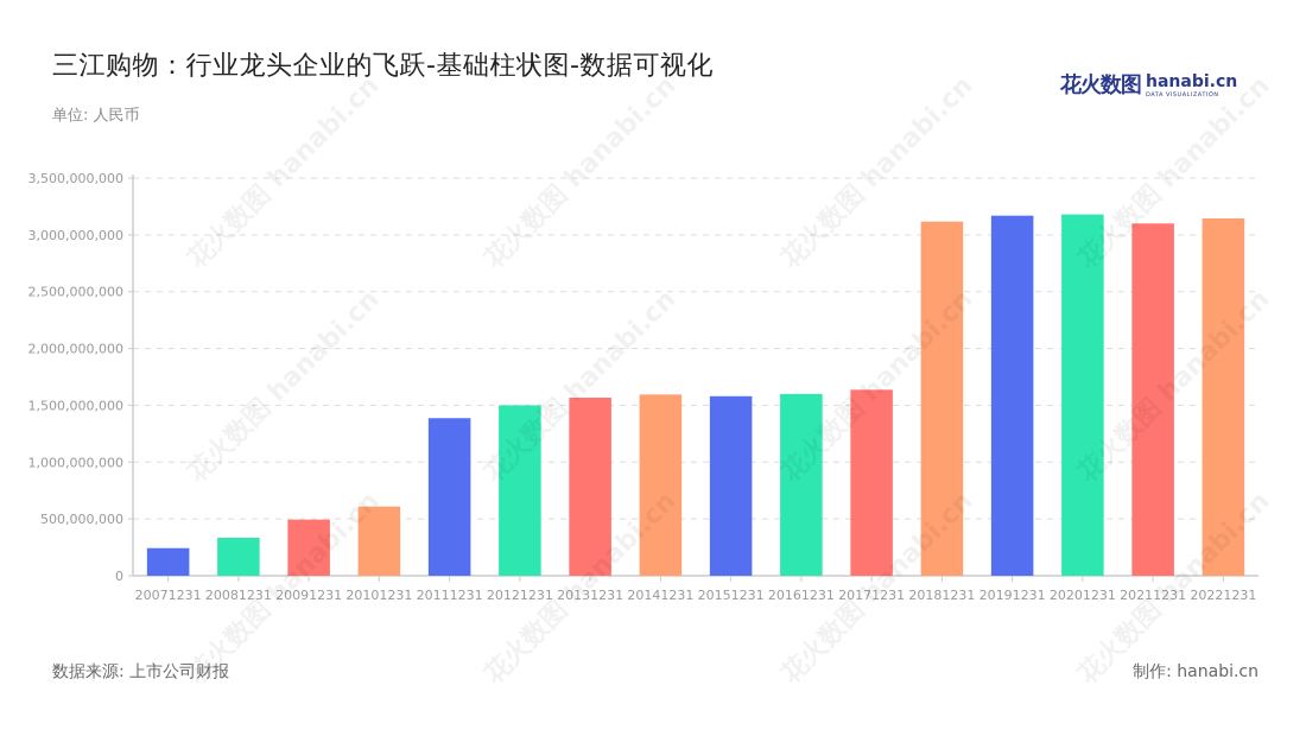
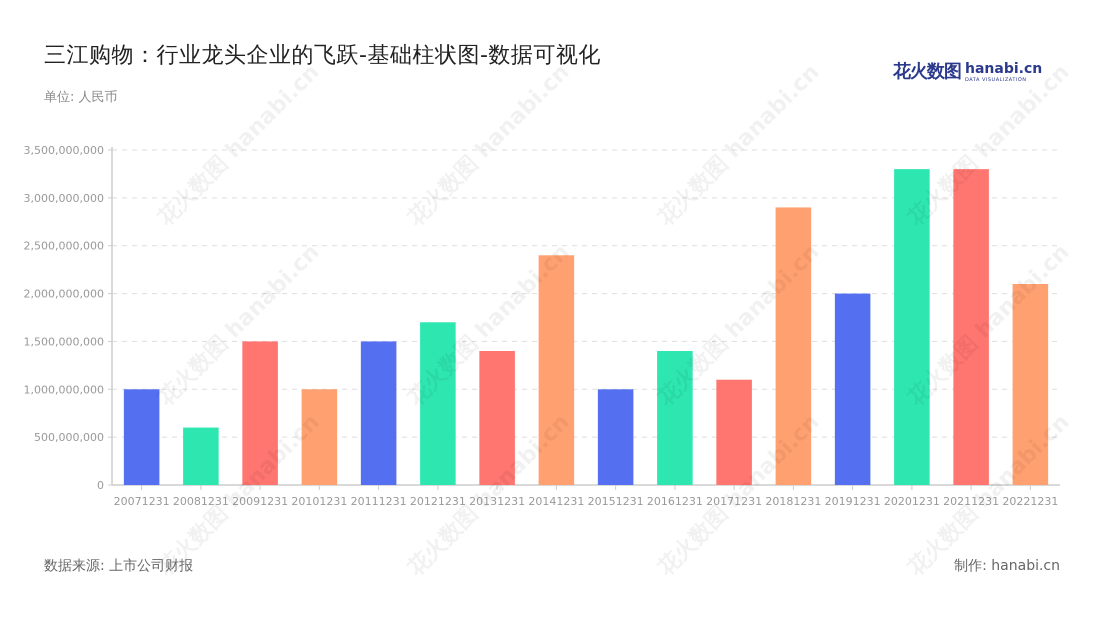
20071231: 200000000 -> 1000000000
20081231: 300000000 -> 600000000
20091231: 500000000 -> 1500000000
20101231: 600000000 -> 1000000000
20111231: 1400000000 -> 1500000000
20121231: 1500000000 -> 1700000000
20131231: 1600000000 -> 1400000000
20141231: 1600000000 -> 2400000000
20151231: 1600000000 -> 1000000000
20161231: 1600000000 -> 1400000000
20171231: 1600000000 -> 1100000000
20181231: 3100000000 -> 2900000000
20191231: 3200000000 -> 2000000000
20201231: 3200000000 -> 3300000000
20211231: 3100000000 -> 3300000000
20221231: 3100000000 -> 2100000000
